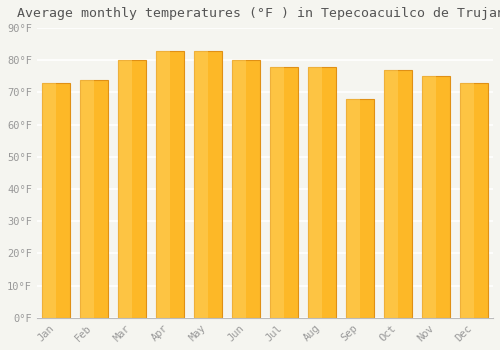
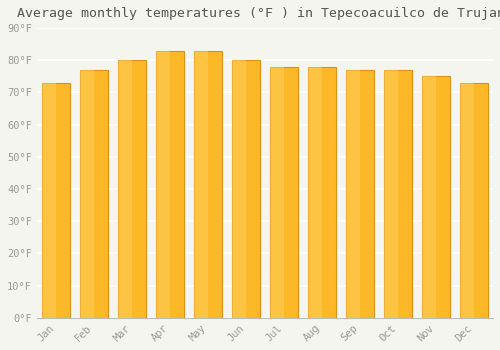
Feb: 74°F -> 77°F
Sep: 68°F -> 77°F
